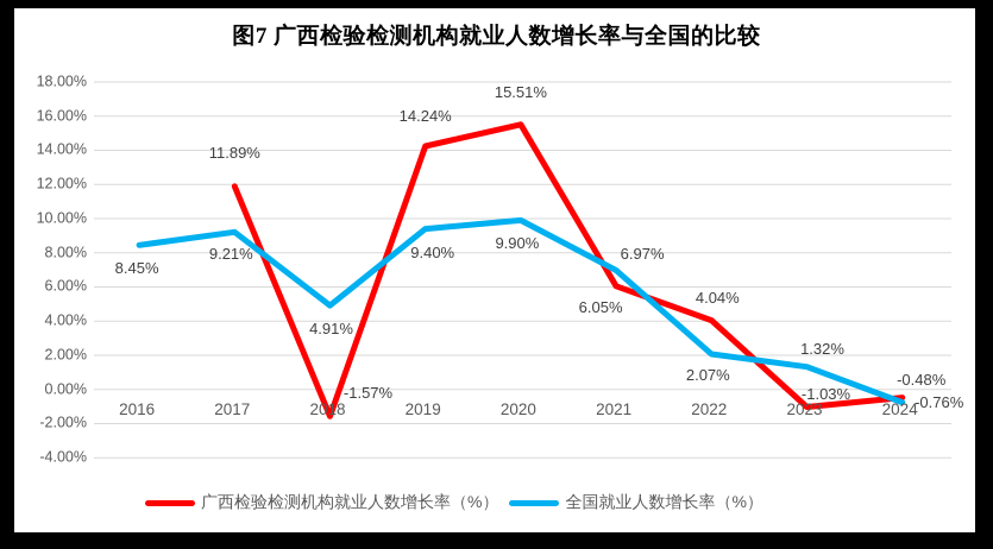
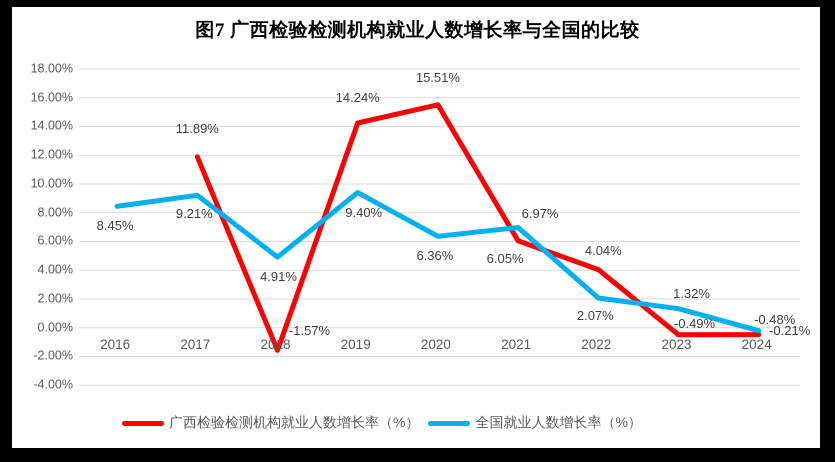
全国就业人数增长率（%）/2020: 9.90% -> 6.36%
广西检验检测机构就业人数增长率（%）/2023: -1.03% -> -0.49%
全国就业人数增长率（%）/2024: -0.76% -> -0.21%
